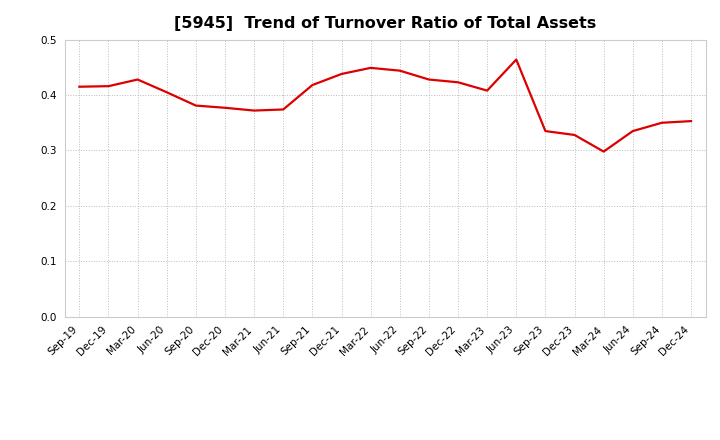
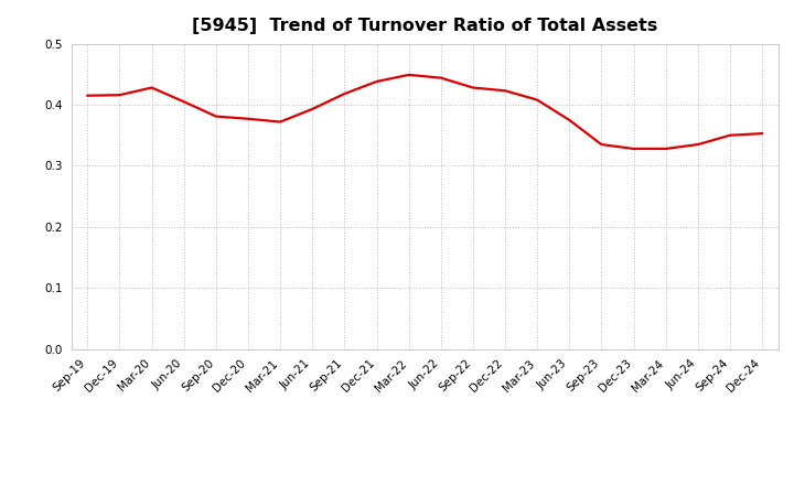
Jun-21: 0.374 -> 0.393
Jun-23: 0.464 -> 0.375
Mar-24: 0.298 -> 0.328
